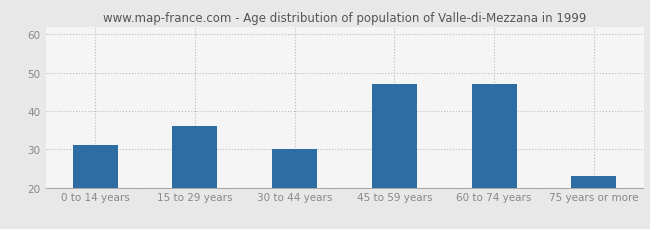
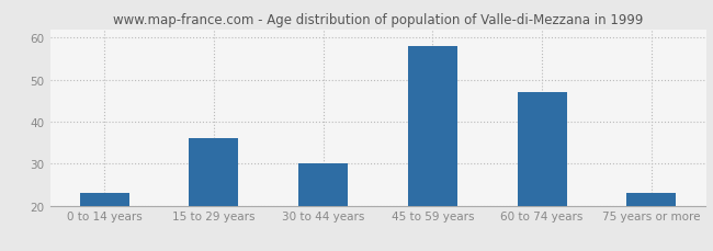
0 to 14 years: 31 -> 23
45 to 59 years: 47 -> 58
